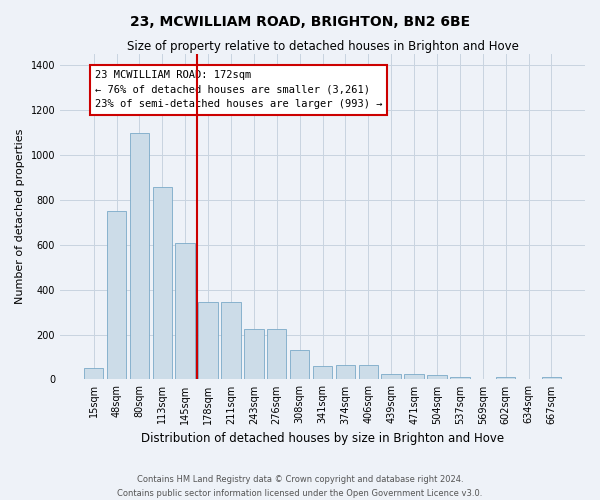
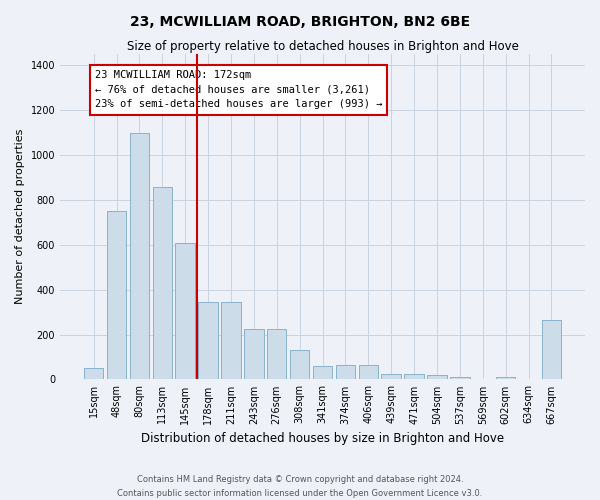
667sqm: 10 -> 265
